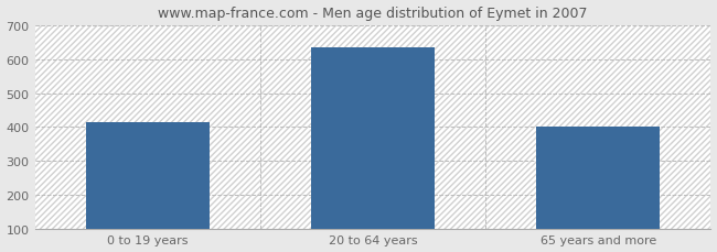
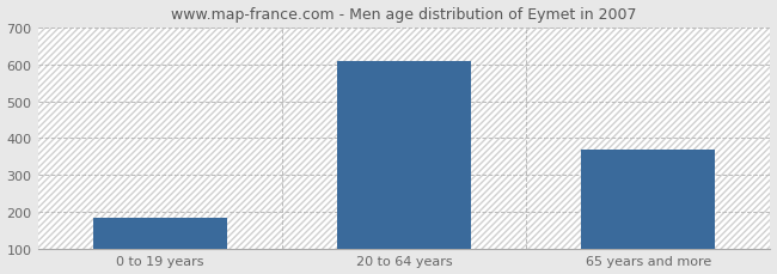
0 to 19 years: 415 -> 185
20 to 64 years: 635 -> 608
65 years and more: 400 -> 368
